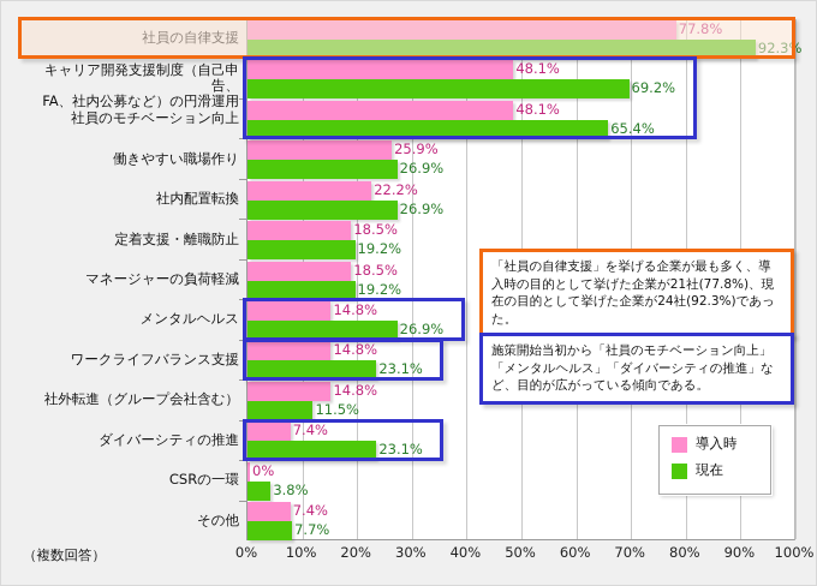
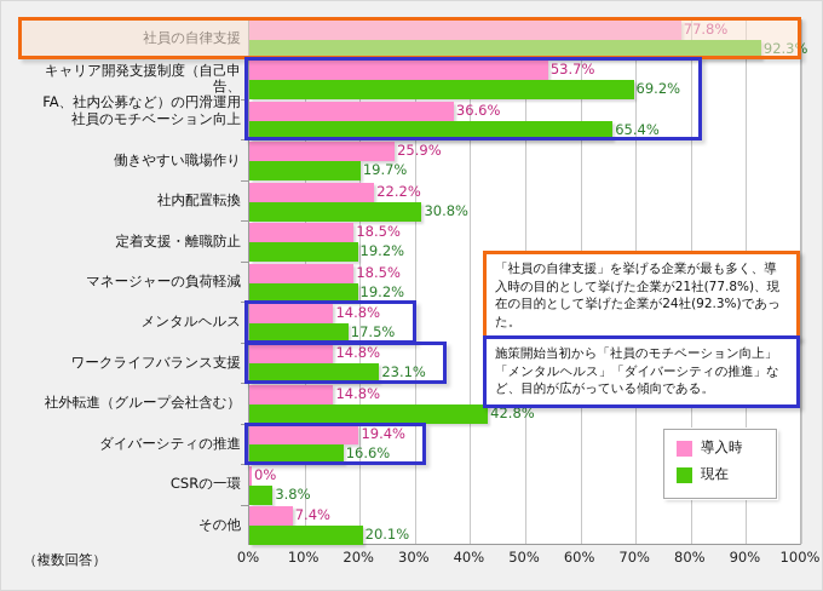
導入時/キャリア開発支援制度（自己申告、 FA、社内公募など）の円滑運用: 48.1% -> 53.7%
導入時/社員のモチベーション向上: 48.1% -> 36.6%
現在/働きやすい職場作り: 26.9% -> 19.7%
現在/社内配置転換: 26.9% -> 30.8%
現在/メンタルヘルス: 26.9% -> 17.5%
現在/社外転進（グループ会社含む）: 11.5% -> 42.8%
導入時/ダイバーシティの推進: 7.4% -> 19.4%
現在/ダイバーシティの推進: 23.1% -> 16.6%
現在/その他: 7.7% -> 20.1%
